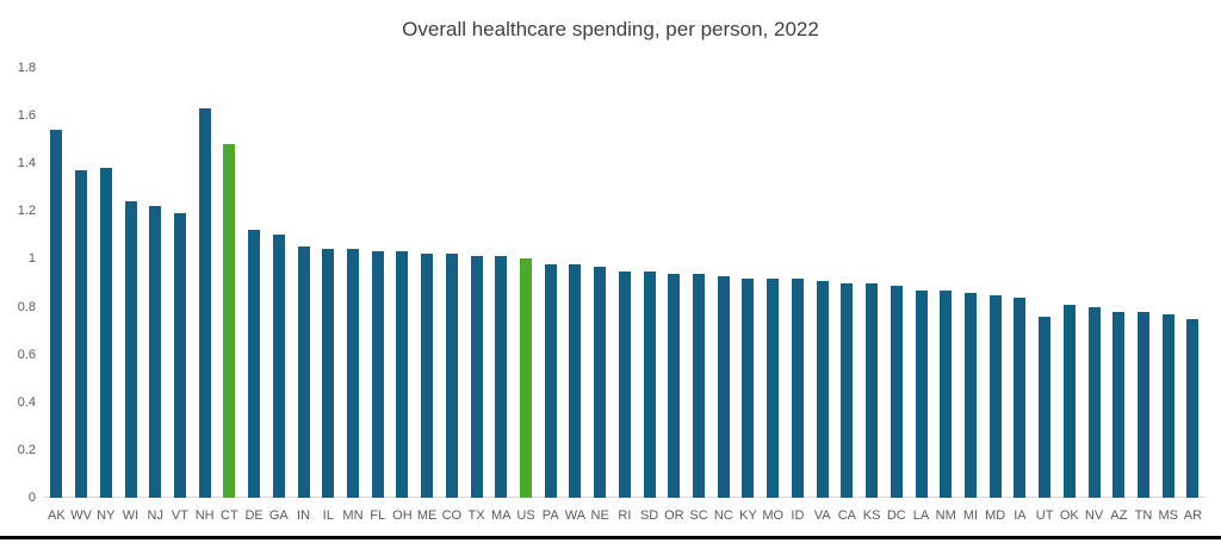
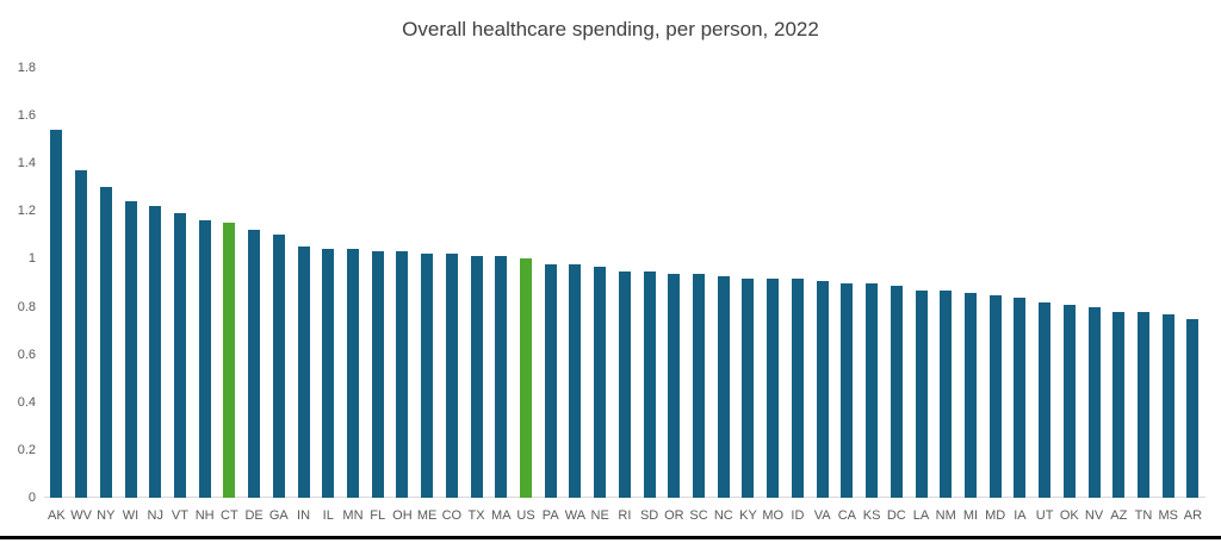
NY: 1.38 -> 1.30
NH: 1.63 -> 1.16
CT: 1.48 -> 1.15
UT: 0.76 -> 0.82
